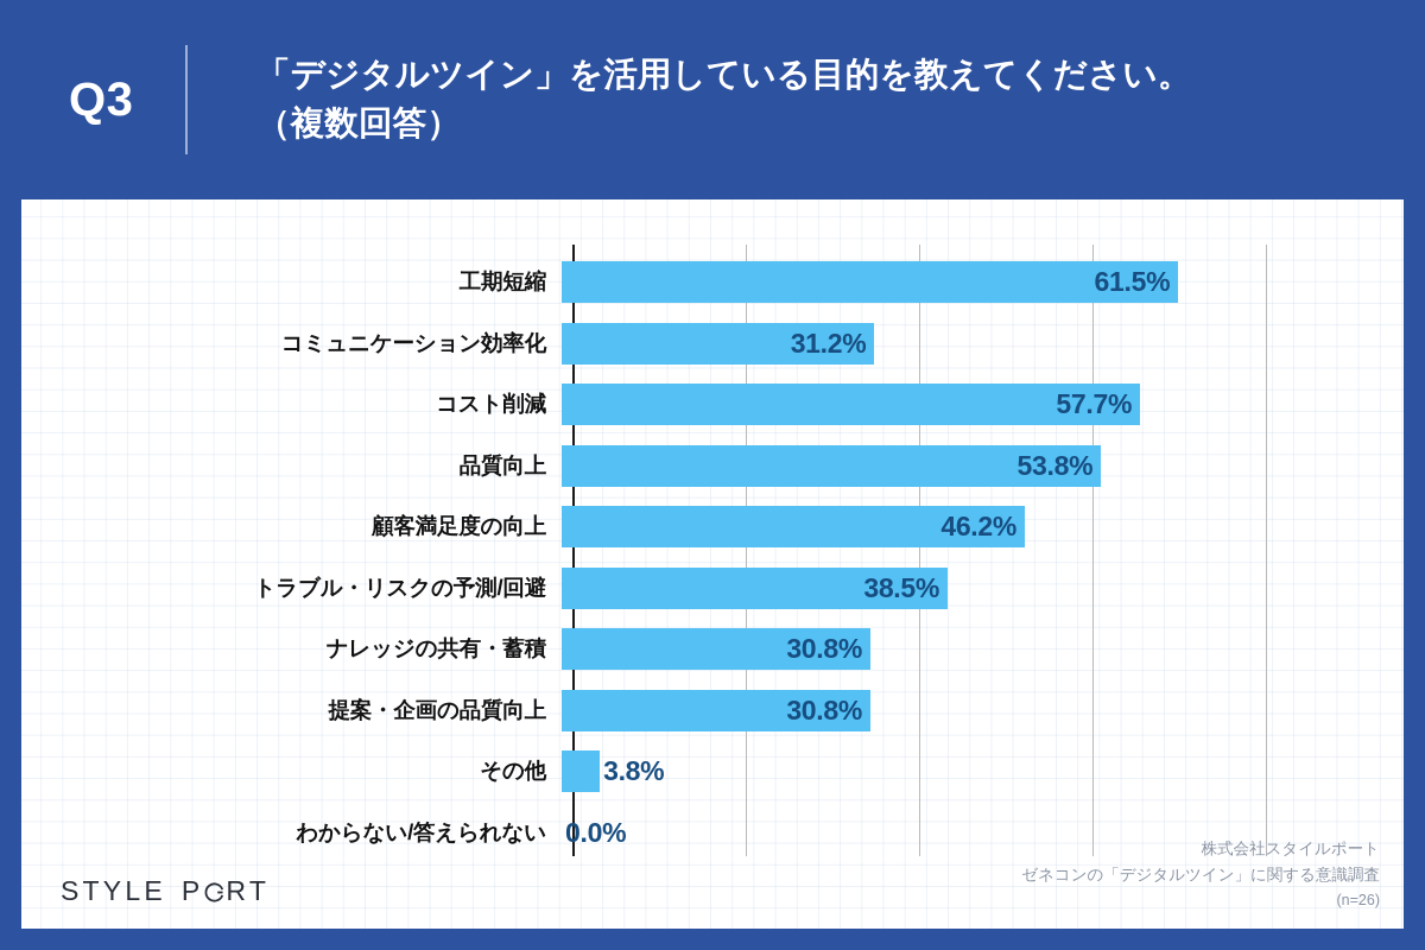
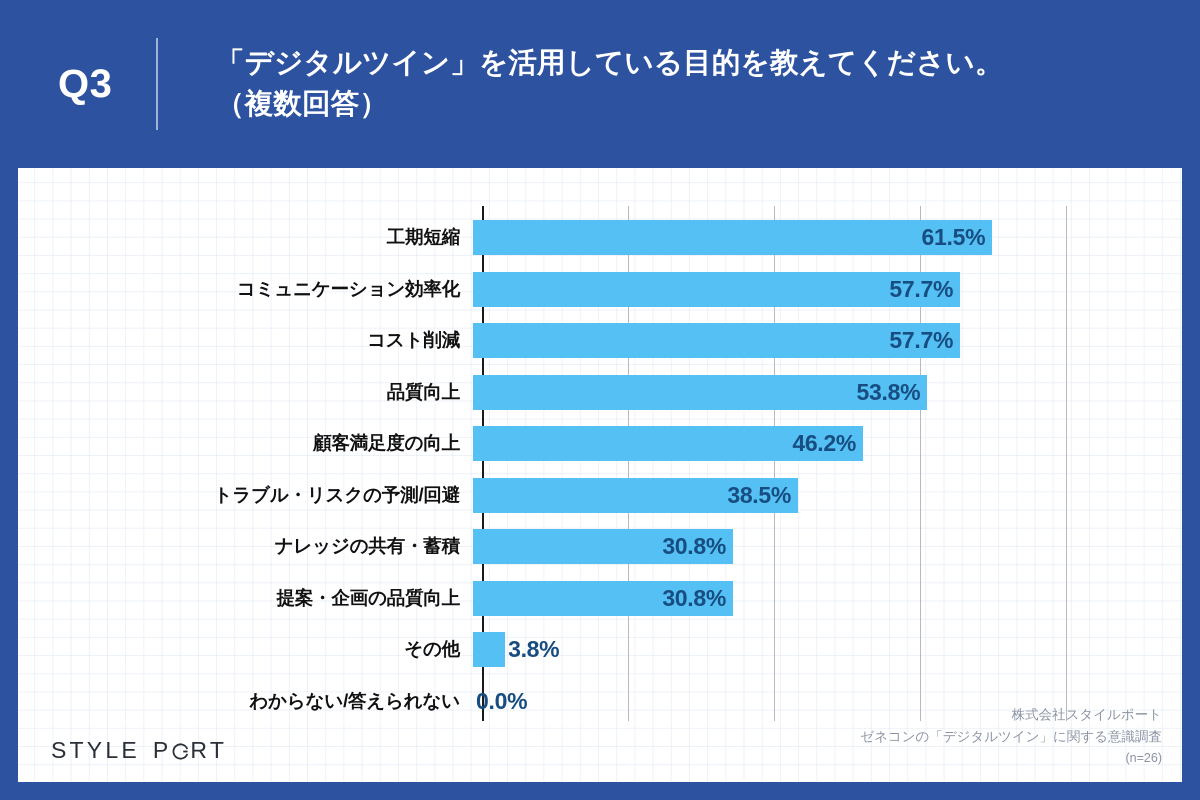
コミュニケーション効率化: 31.2% -> 57.7%
